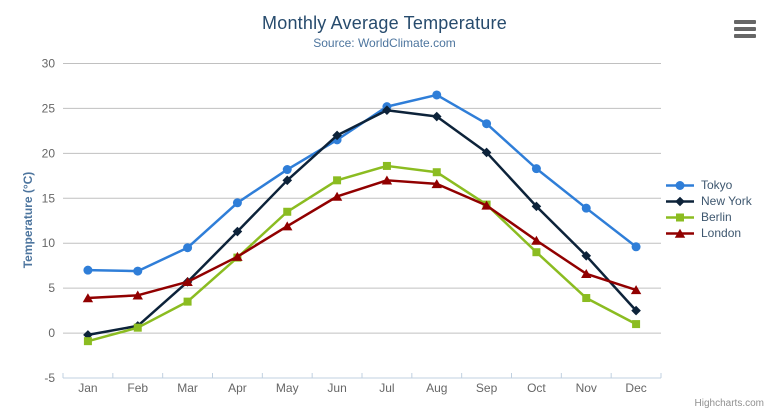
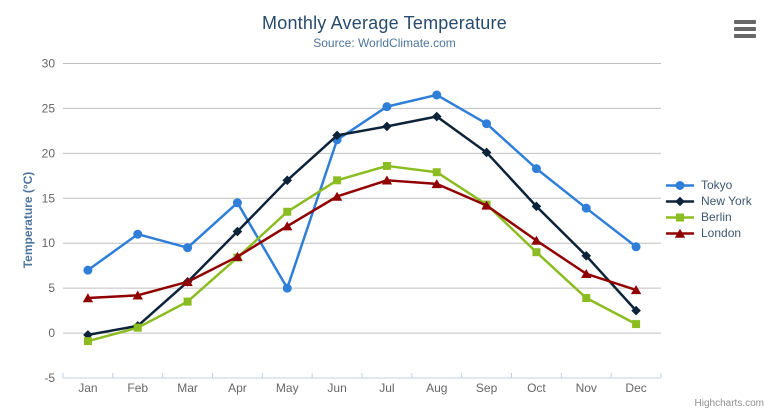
Tokyo/Feb: 7 -> 11
Tokyo/May: 18 -> 5
New York/Jul: 25 -> 23
